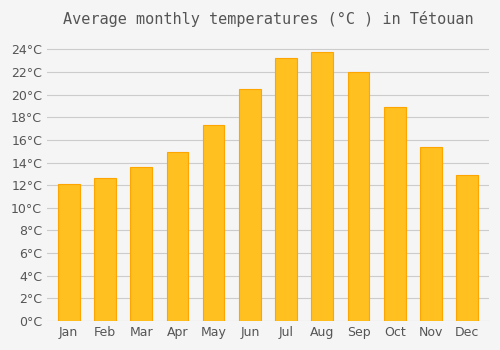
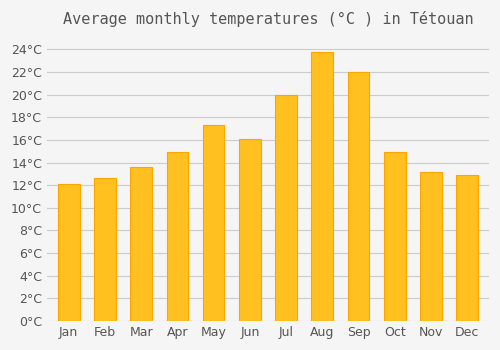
Jun: 20.5°C -> 16.1°C
Jul: 23.2°C -> 20.0°C
Oct: 18.9°C -> 14.9°C
Nov: 15.4°C -> 13.2°C
